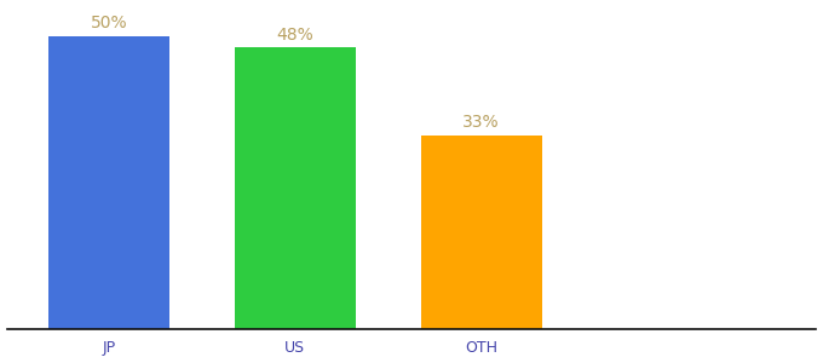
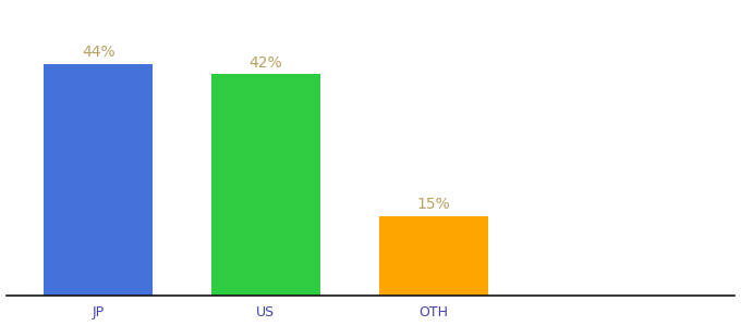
JP: 50% -> 44%
US: 48% -> 42%
OTH: 33% -> 15%
